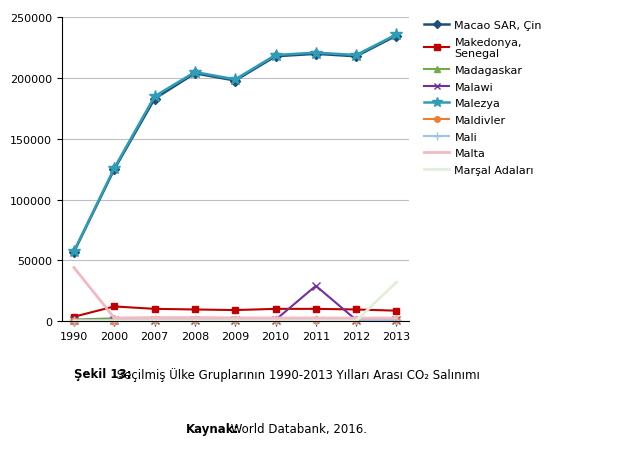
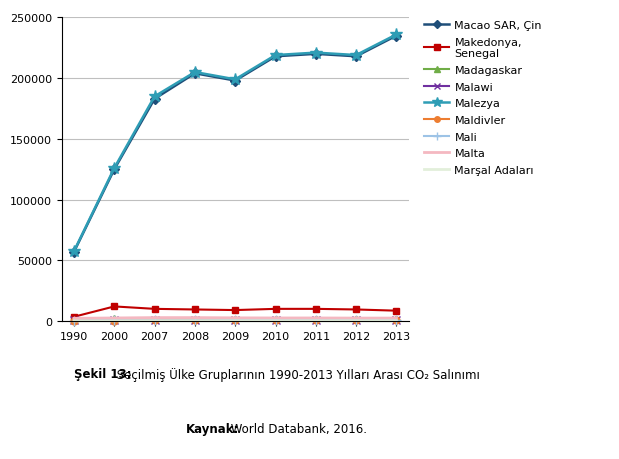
Malta/1990: 44000 -> 2000
Malawi/2011: 29000 -> 1000
Marşal Adaları/2013: 32000 -> 0
